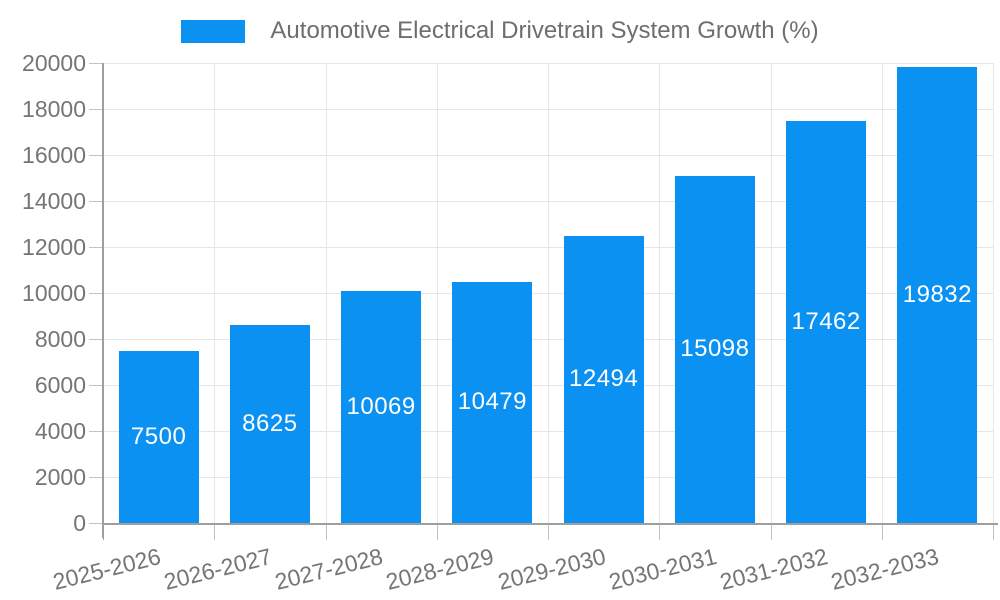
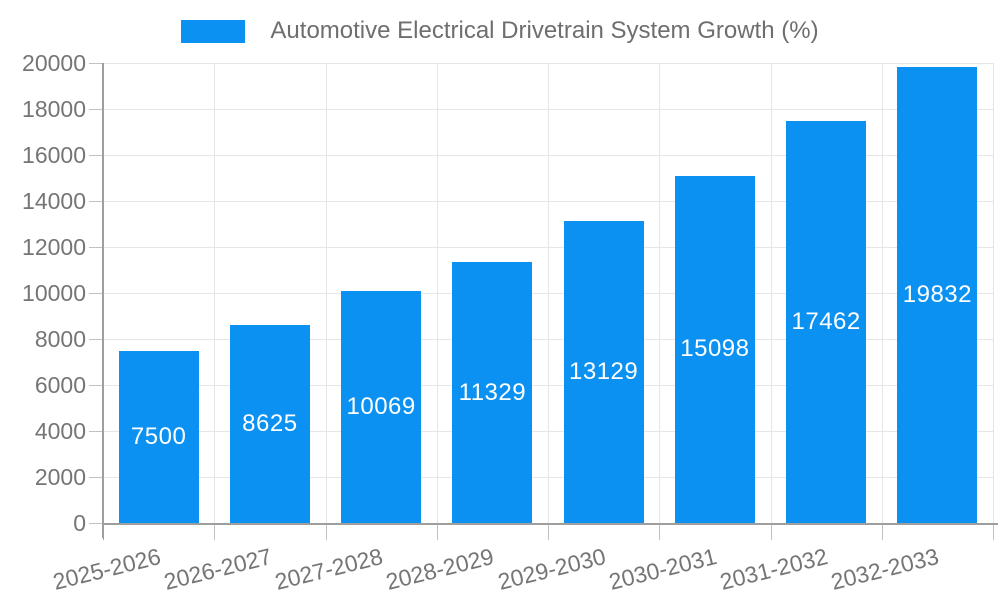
2028-2029: 10479 -> 11329
2029-2030: 12494 -> 13129
